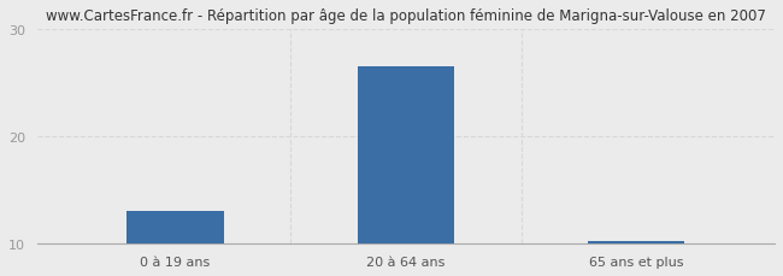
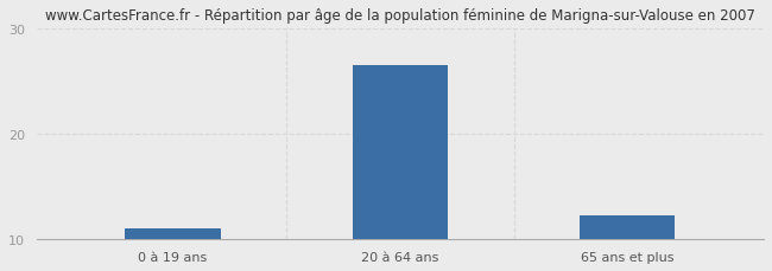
0 à 19 ans: 13.0 -> 11.0
65 ans et plus: 10.2 -> 12.2
